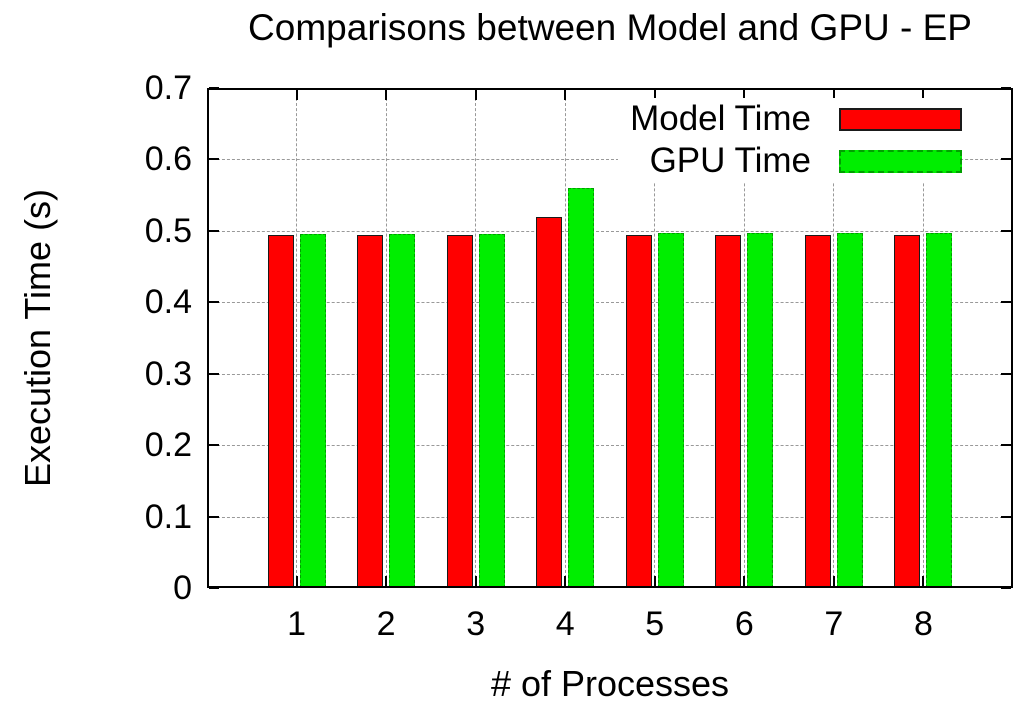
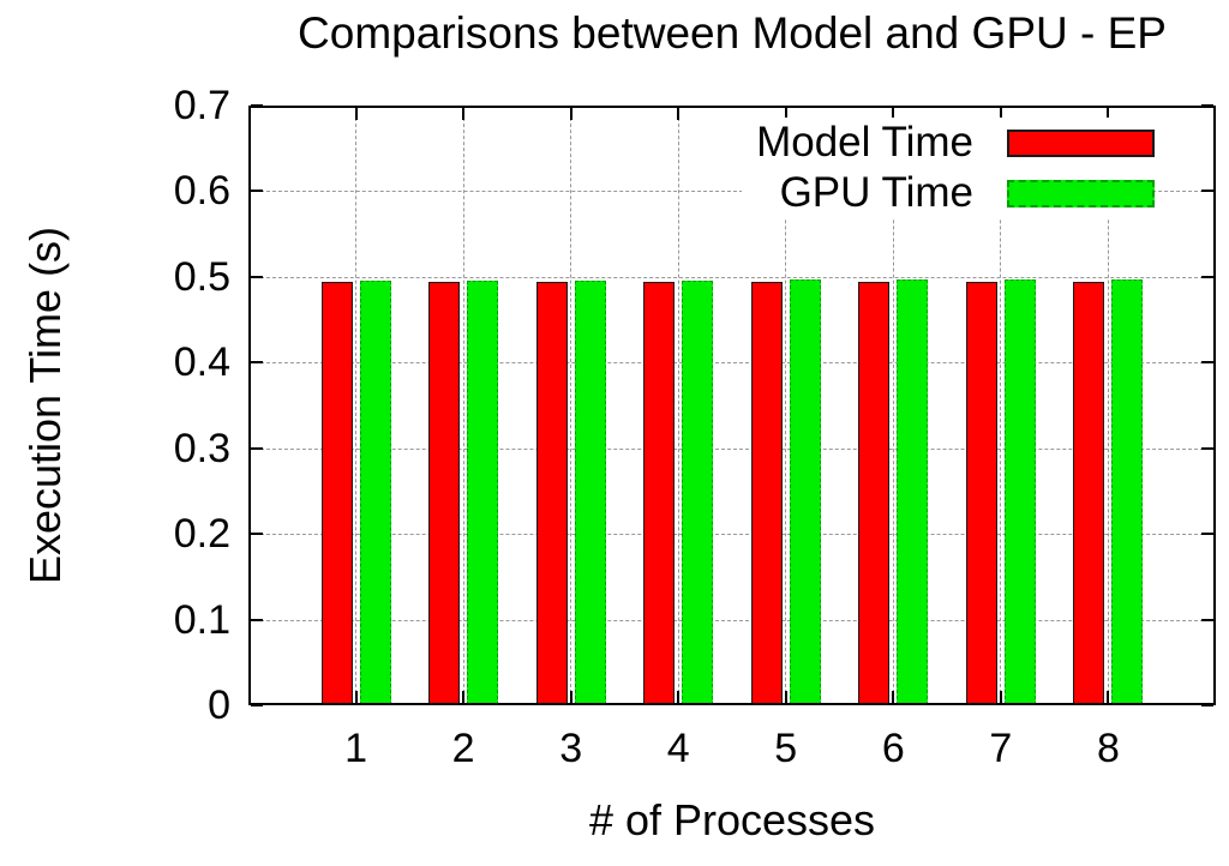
Model Time/4: 0.52 -> 0.49
GPU Time/4: 0.56 -> 0.50
